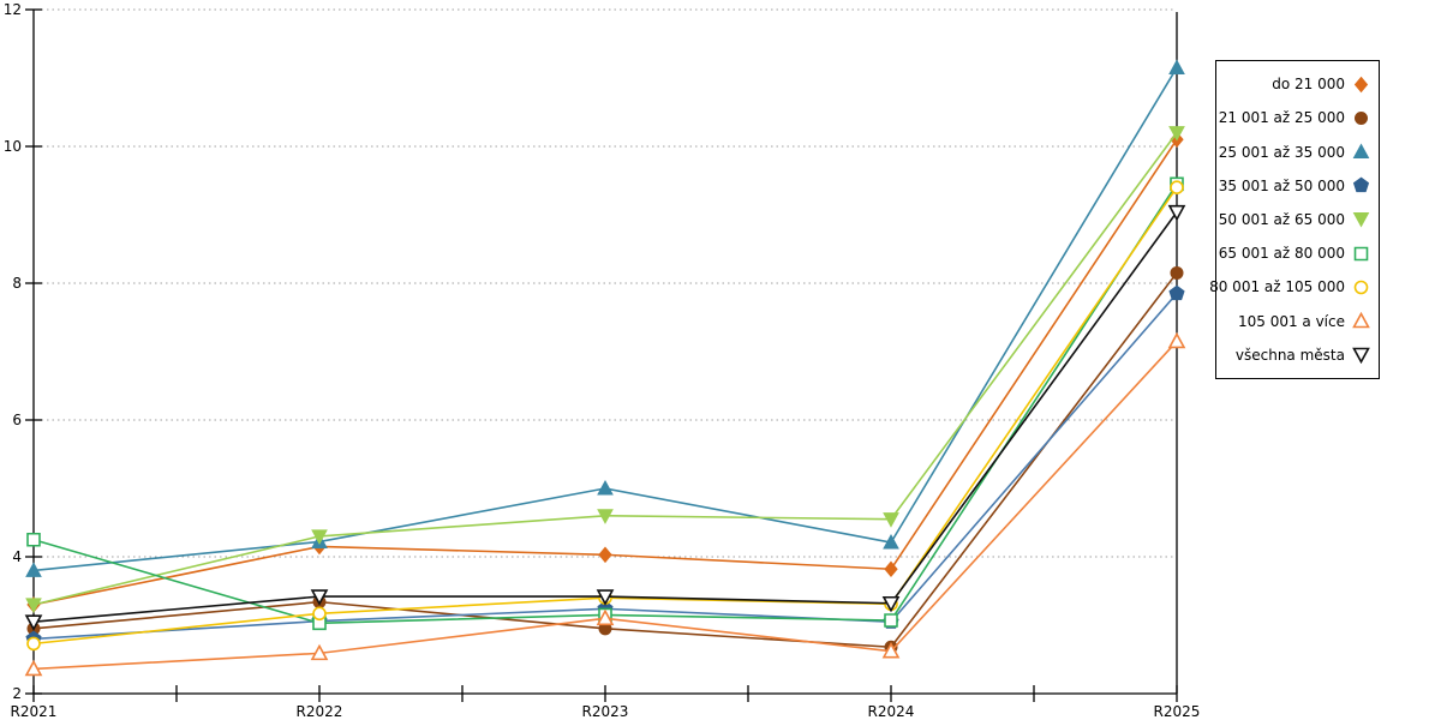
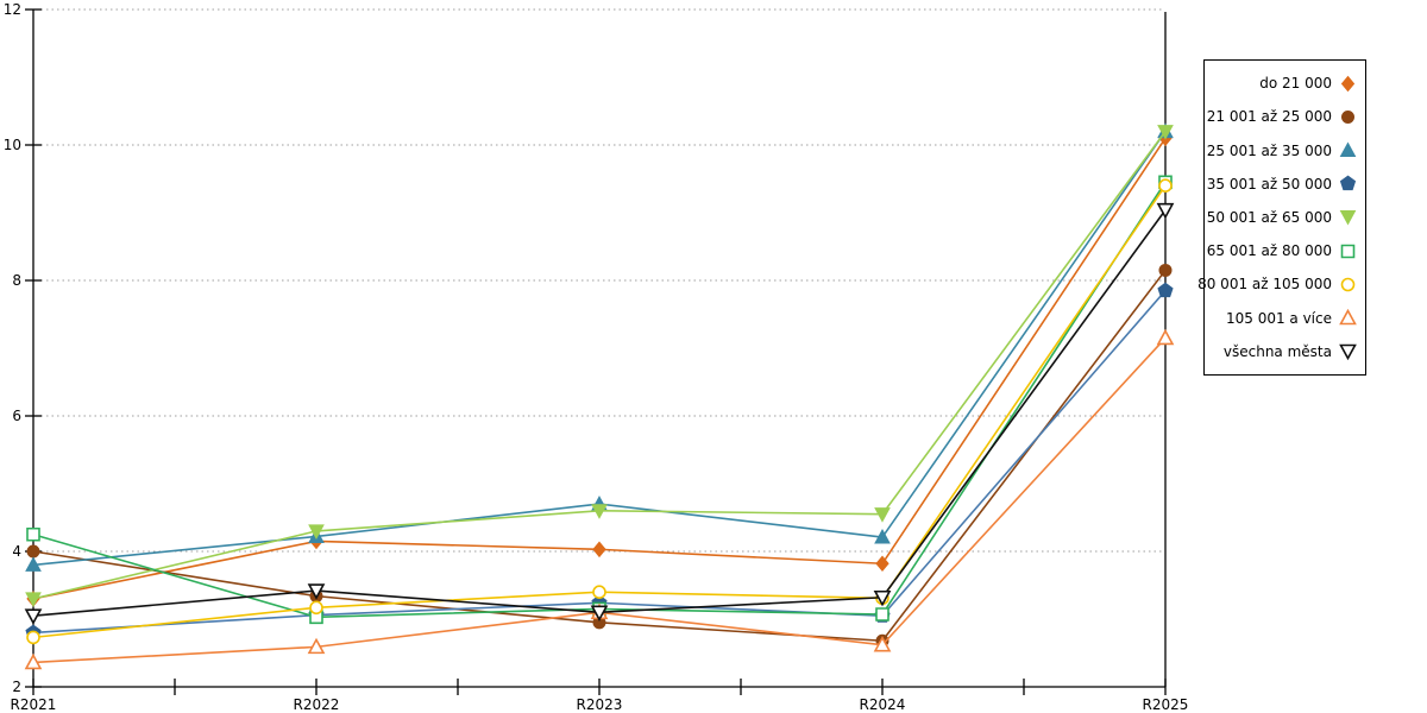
21 001 až 25 000/R2021: 3.0 -> 4.0
25 001 až 35 000/R2023: 5.0 -> 4.7
všechna města/R2023: 3.4 -> 3.1
25 001 až 35 000/R2025: 11.2 -> 10.2
